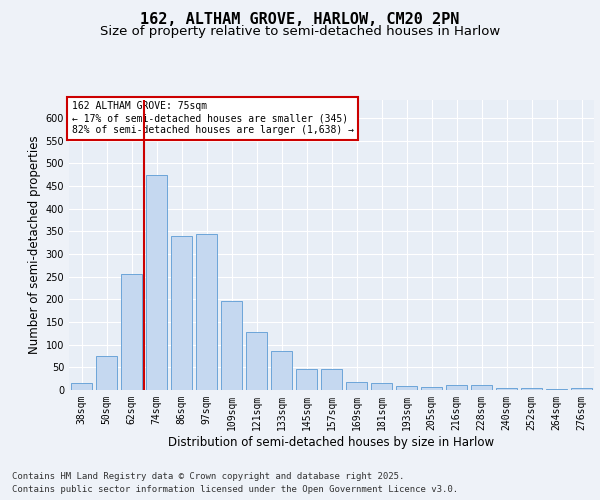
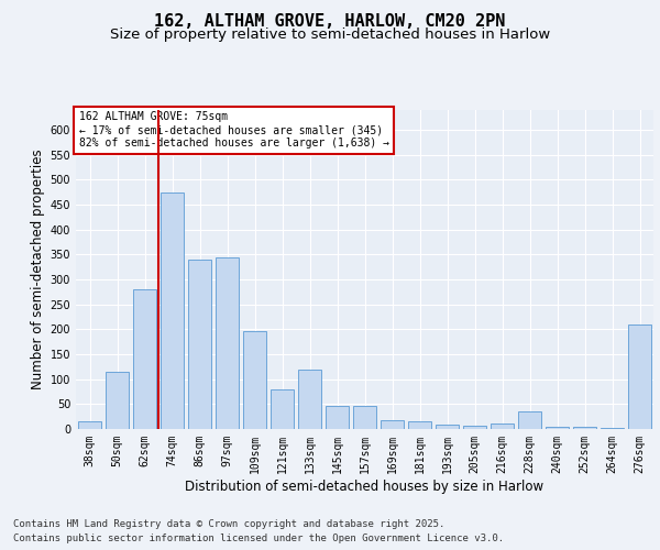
50sqm: 75 -> 115
62sqm: 255 -> 280
121sqm: 128 -> 80
133sqm: 87 -> 120
228sqm: 10 -> 35
276sqm: 4 -> 210
